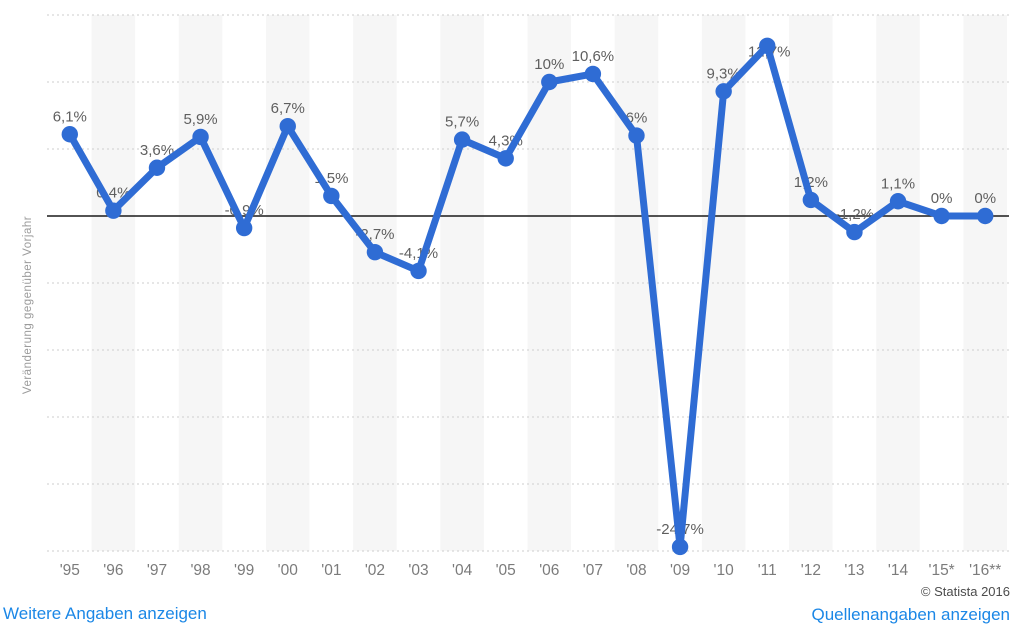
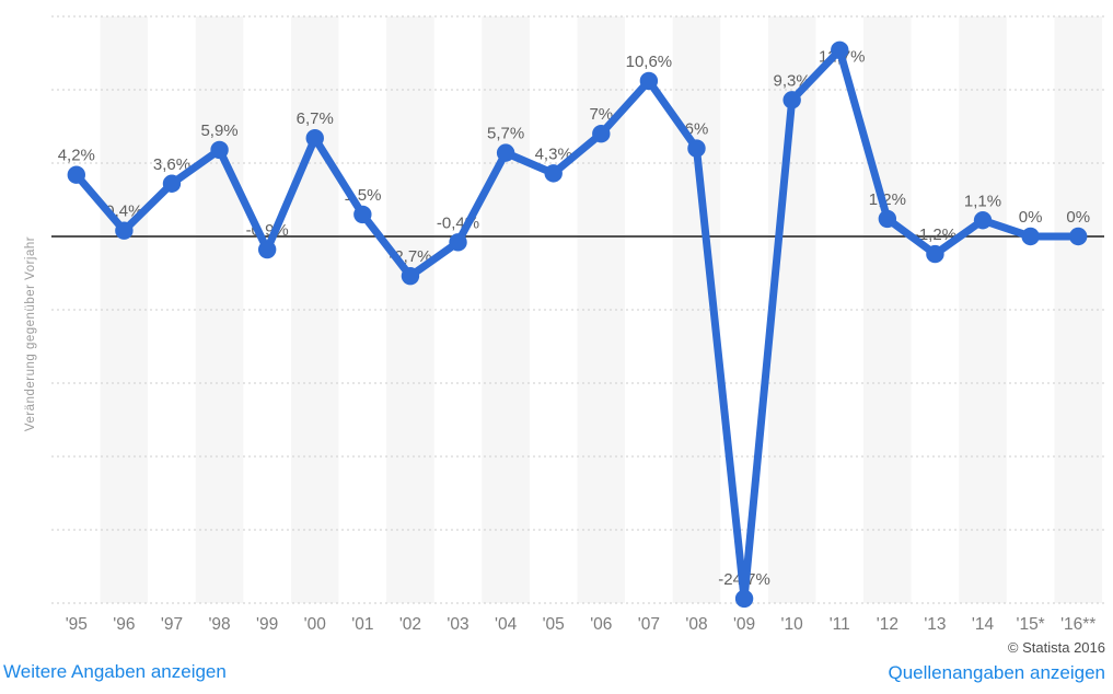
'95: 6,1% -> 4,2%
'03: -4,1% -> -0,4%
'06: 10% -> 7%
